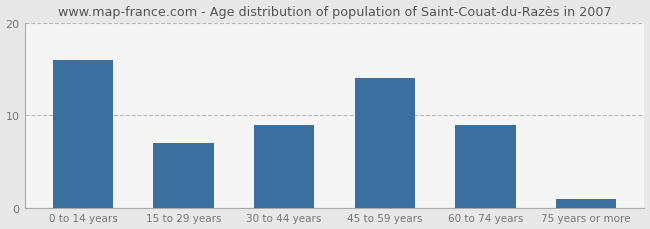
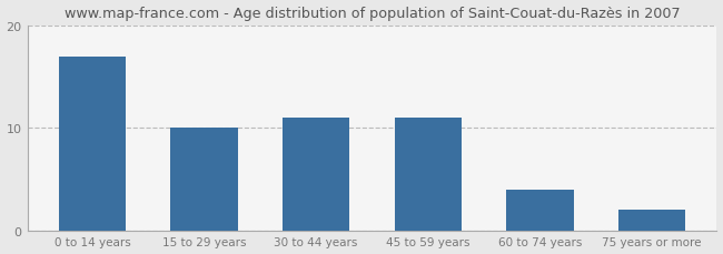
0 to 14 years: 16 -> 17
15 to 29 years: 7 -> 10
30 to 44 years: 9 -> 11
45 to 59 years: 14 -> 11
60 to 74 years: 9 -> 4
75 years or more: 1 -> 2
